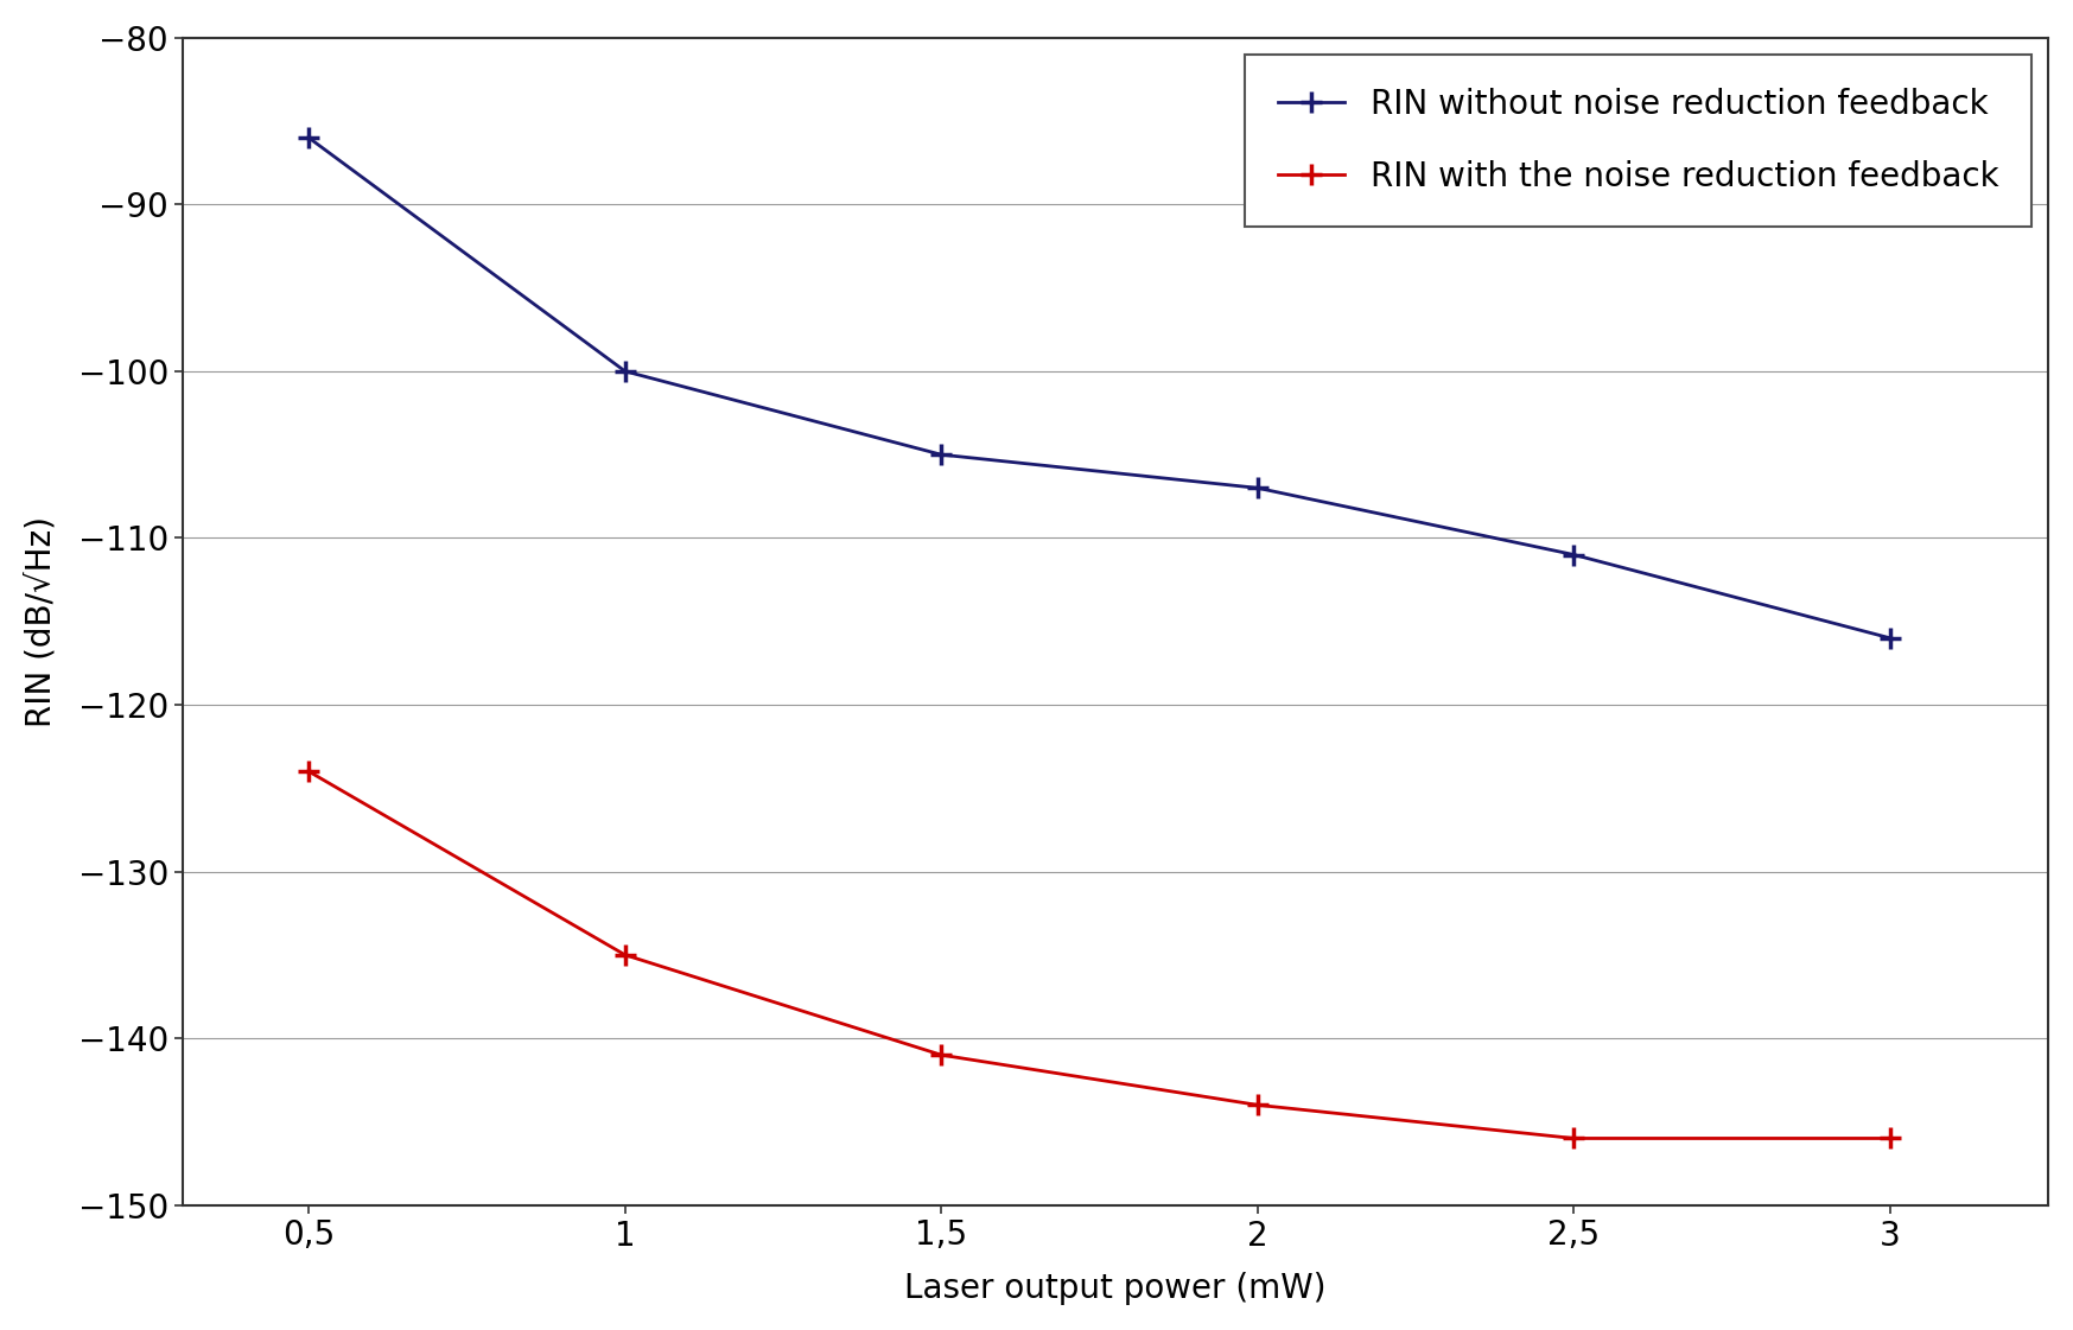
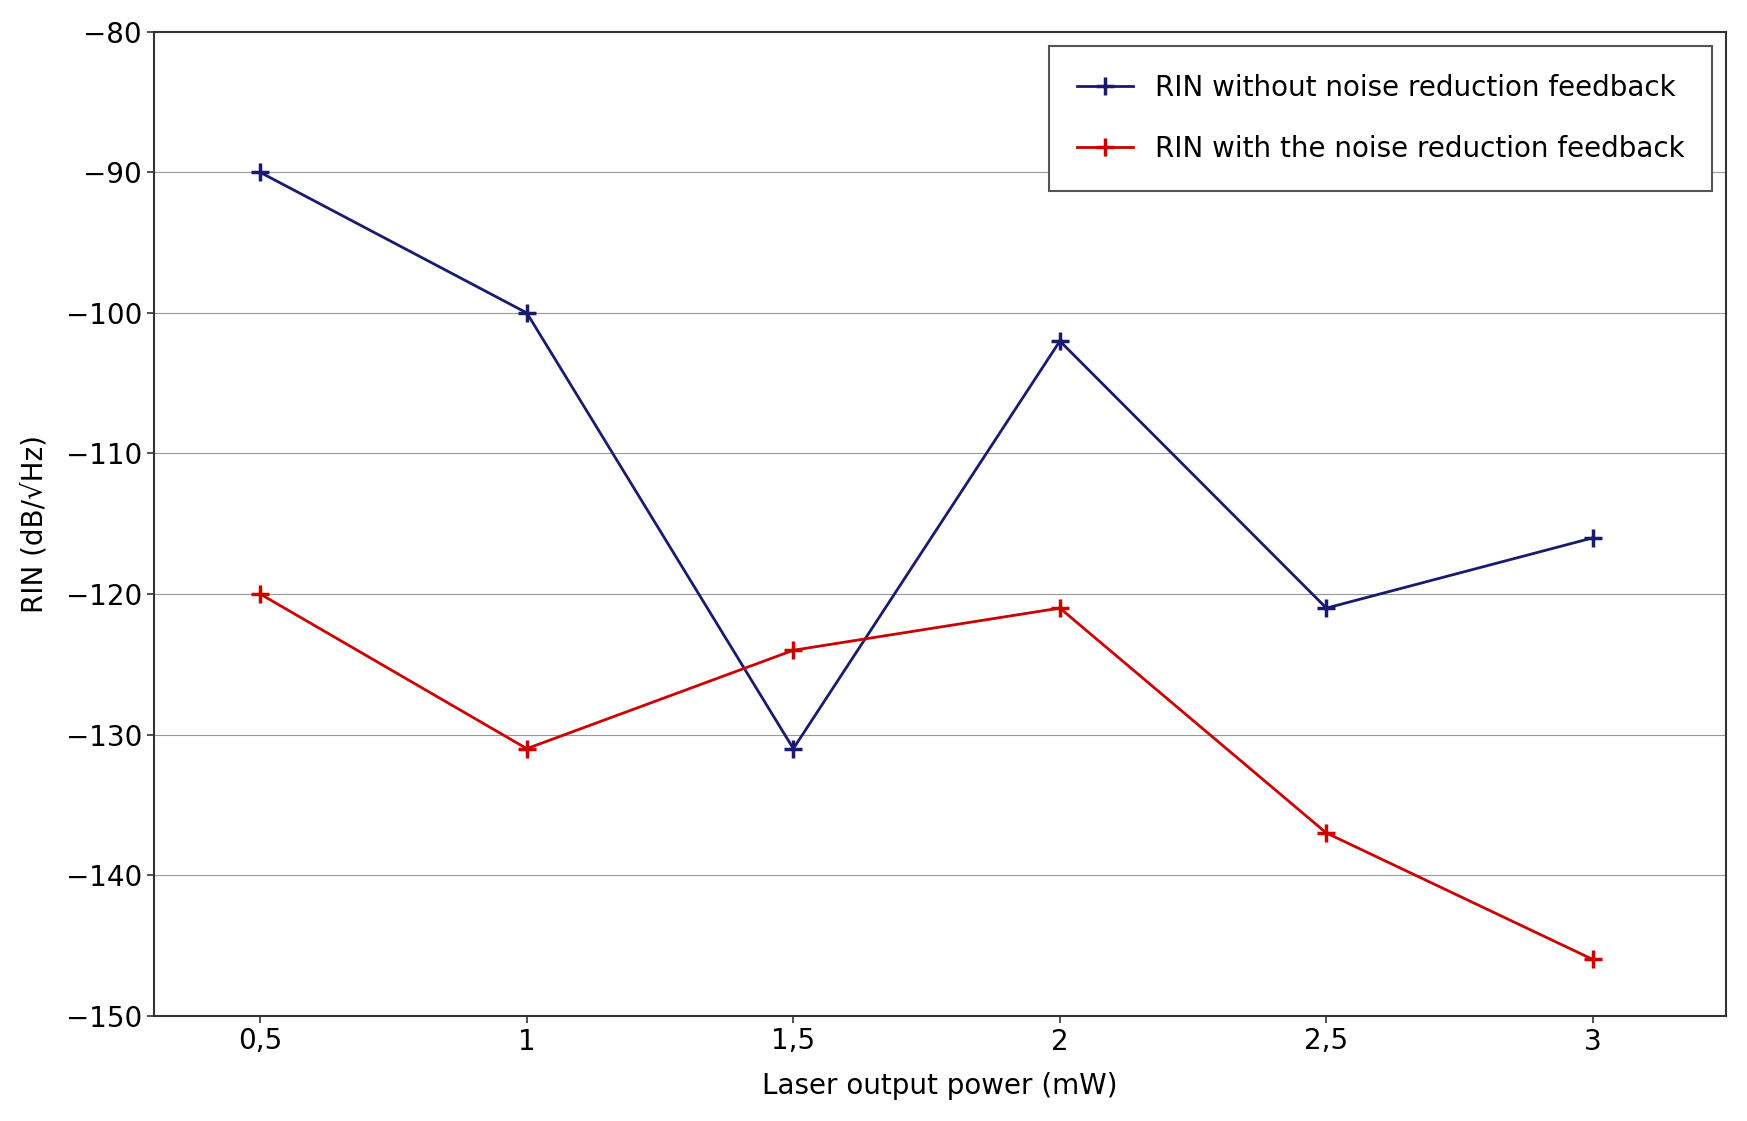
RIN without noise reduction feedback/0,5: -86 -> -90
RIN with the noise reduction feedback/0,5: -124 -> -120
RIN with the noise reduction feedback/1: -135 -> -131
RIN without noise reduction feedback/1,5: -105 -> -131
RIN with the noise reduction feedback/1,5: -141 -> -124
RIN without noise reduction feedback/2: -107 -> -102
RIN with the noise reduction feedback/2: -144 -> -121
RIN without noise reduction feedback/2,5: -111 -> -121
RIN with the noise reduction feedback/2,5: -146 -> -137
